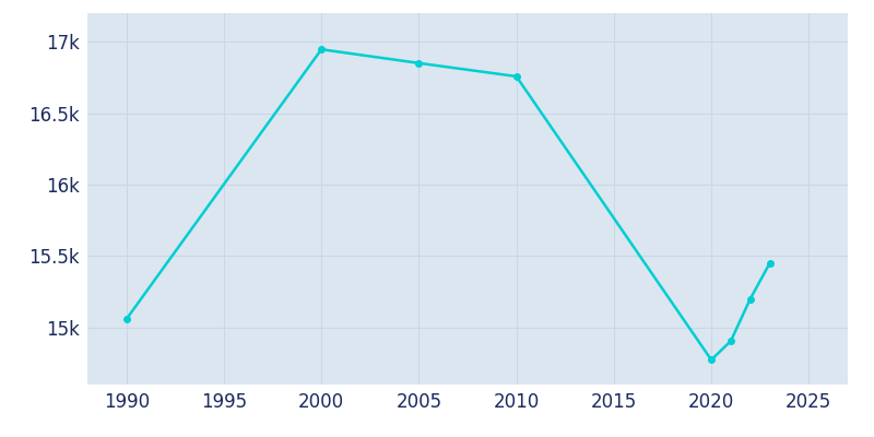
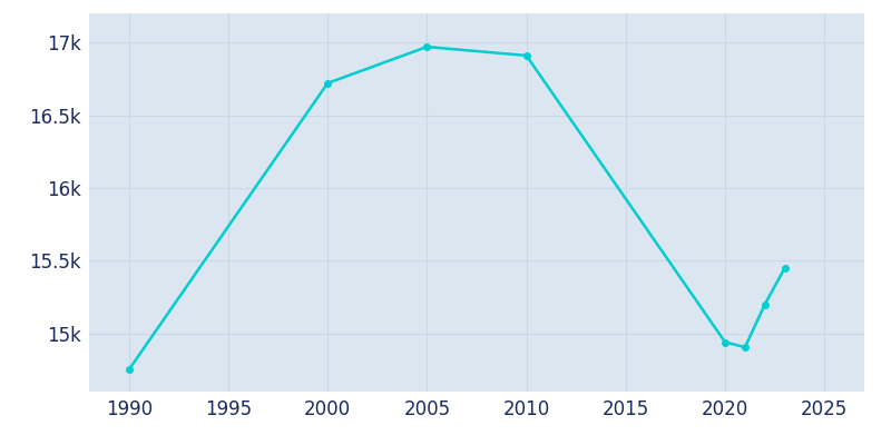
1990: 15.06k -> 14.75k
2000: 16.95k -> 16.72k
2005: 16.85k -> 16.97k
2010: 16.76k -> 16.91k
2020: 14.77k -> 14.94k
